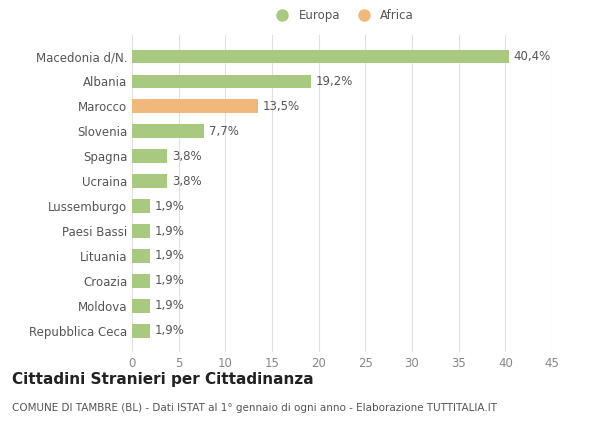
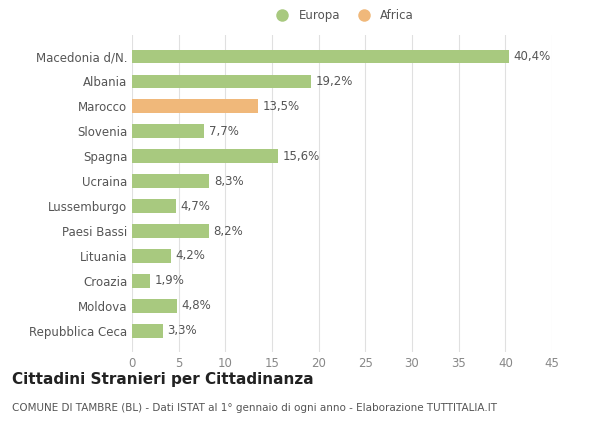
Spagna: 3,8% -> 15,6%
Ucraina: 3,8% -> 8,3%
Lussemburgo: 1,9% -> 4,7%
Paesi Bassi: 1,9% -> 8,2%
Lituania: 1,9% -> 4,2%
Moldova: 1,9% -> 4,8%
Repubblica Ceca: 1,9% -> 3,3%
